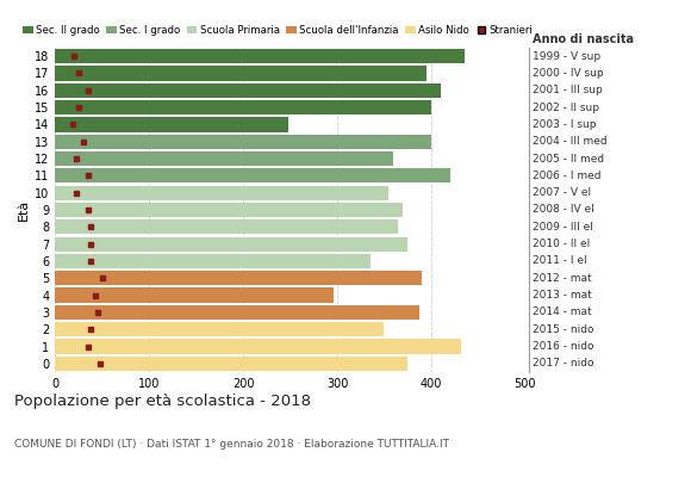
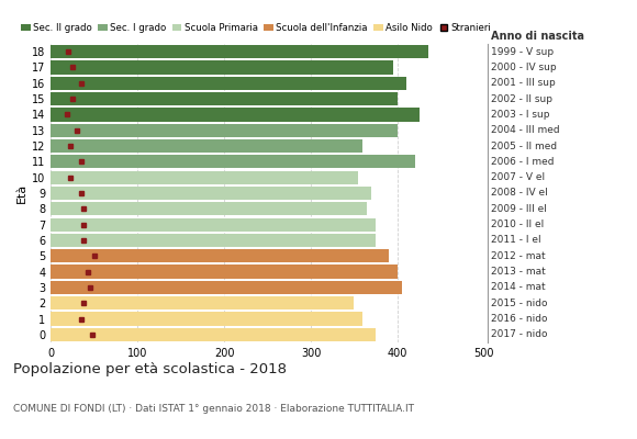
14: 248 -> 425
6: 336 -> 375
4: 296 -> 400
3: 388 -> 405
1: 432 -> 360
